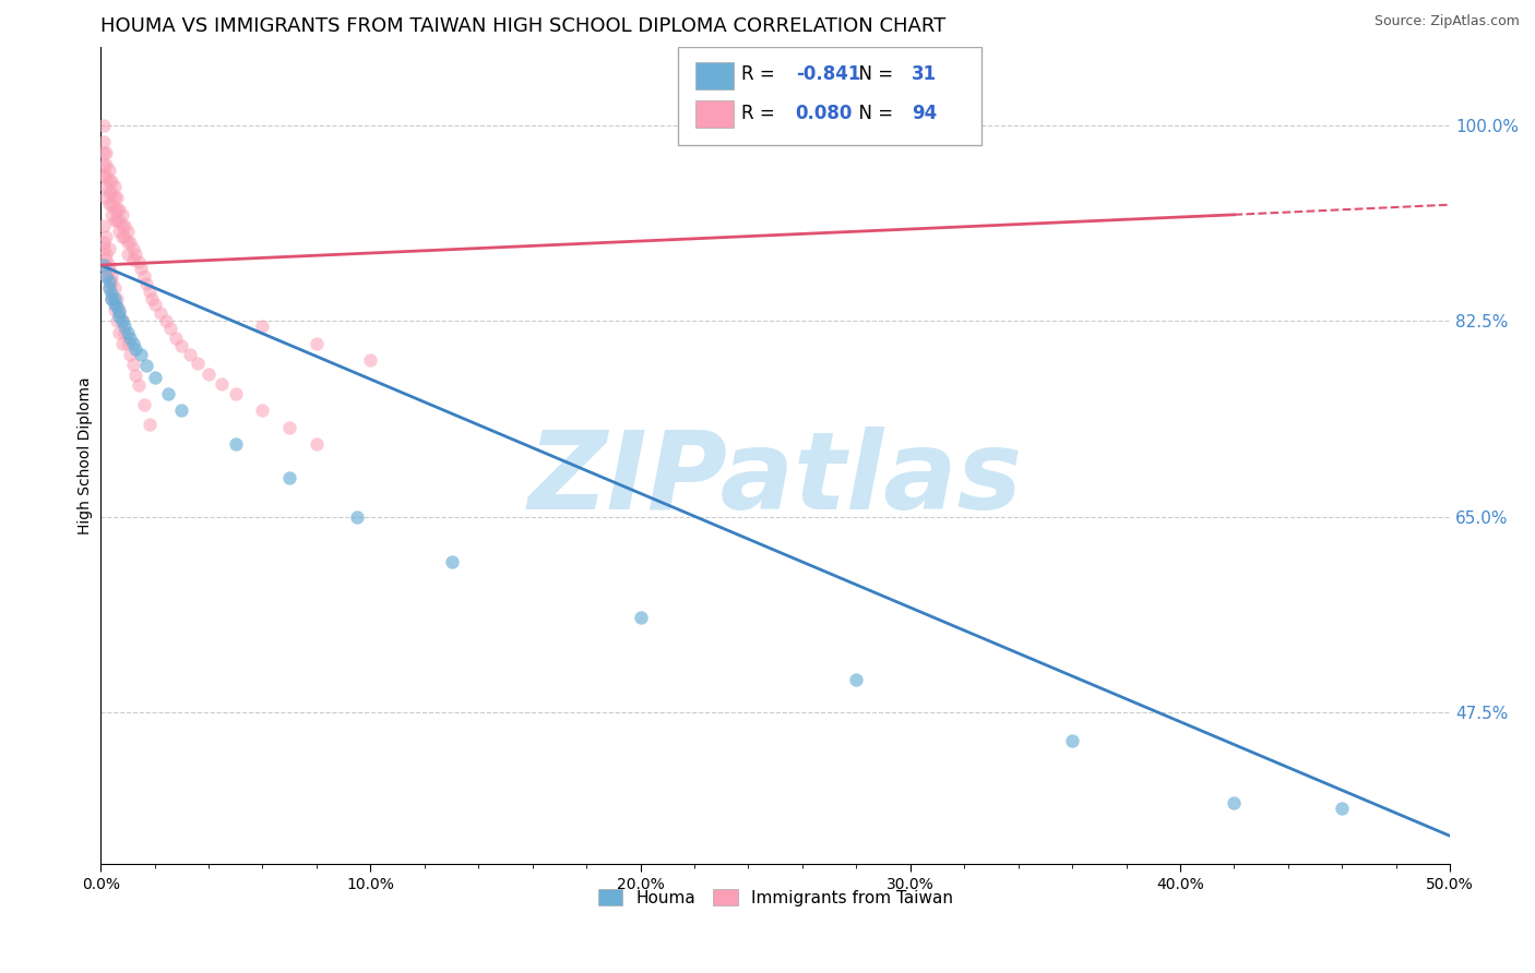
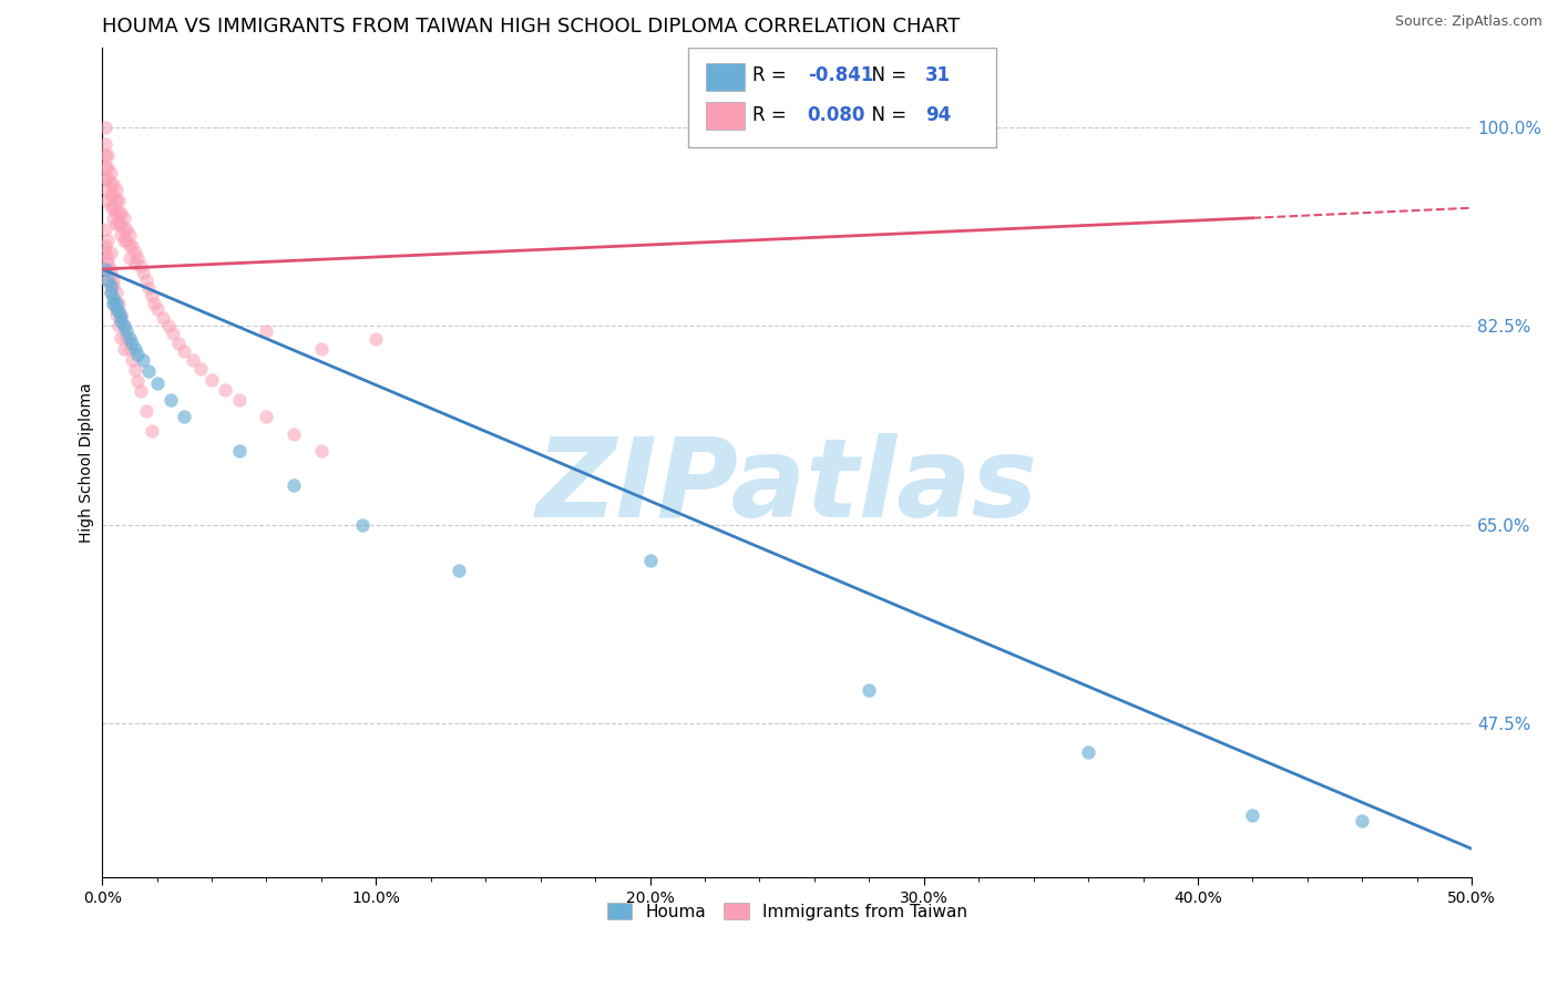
Immigrants from Taiwan/10.0%: 79.0% -> 81.4%
Houma/20.0%: 56.0% -> 61.9%
